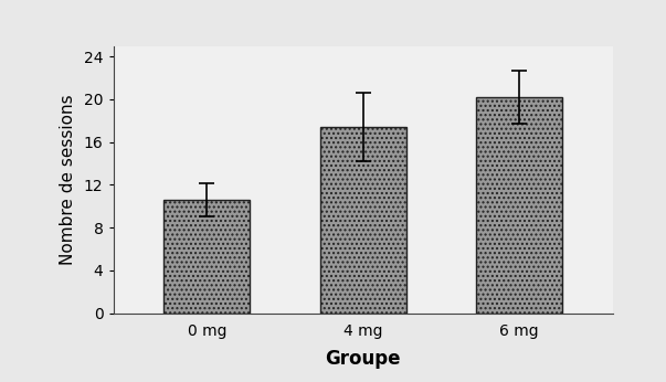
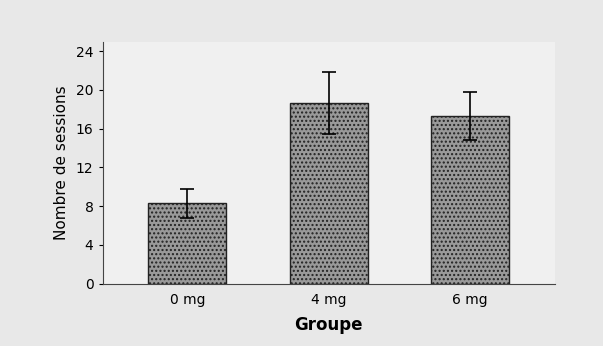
0 mg: 10.6 -> 8.3
4 mg: 17.4 -> 18.7
6 mg: 20.2 -> 17.3
